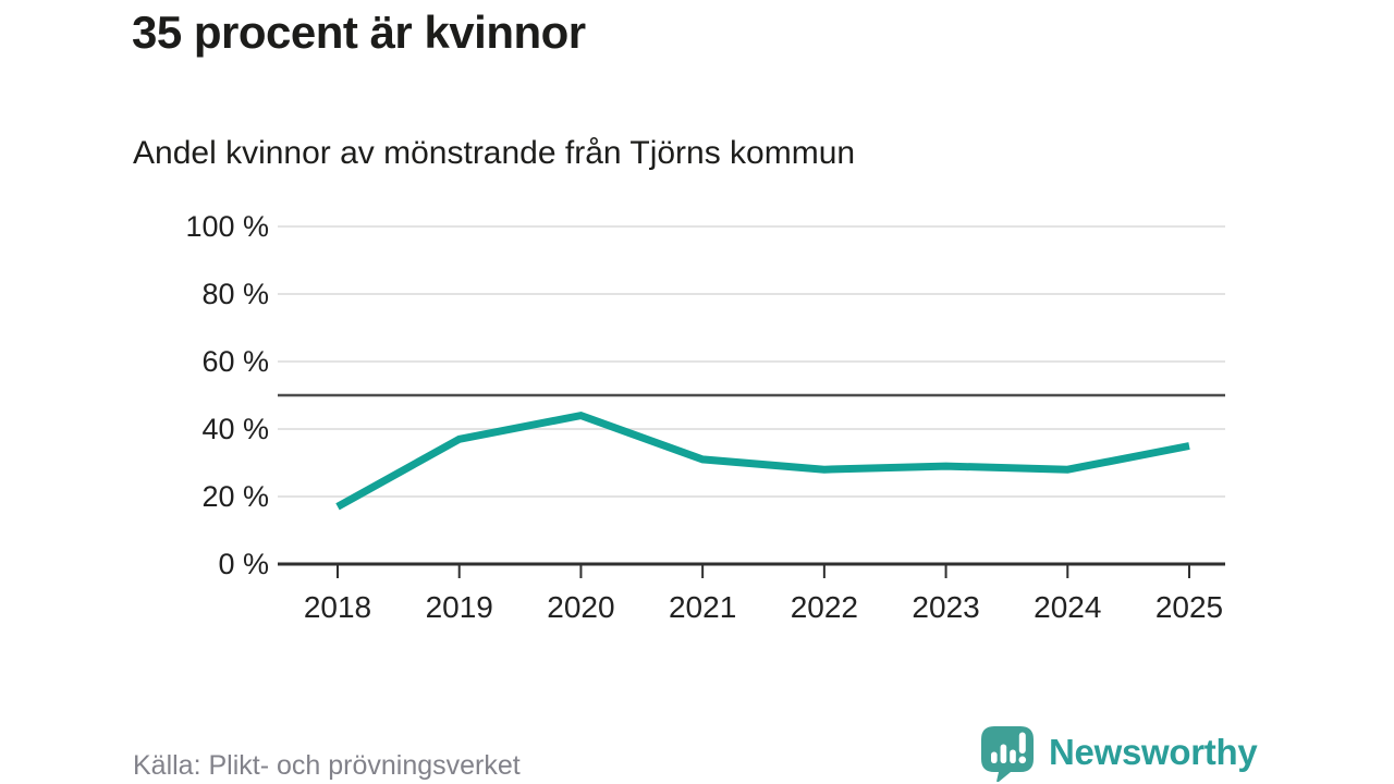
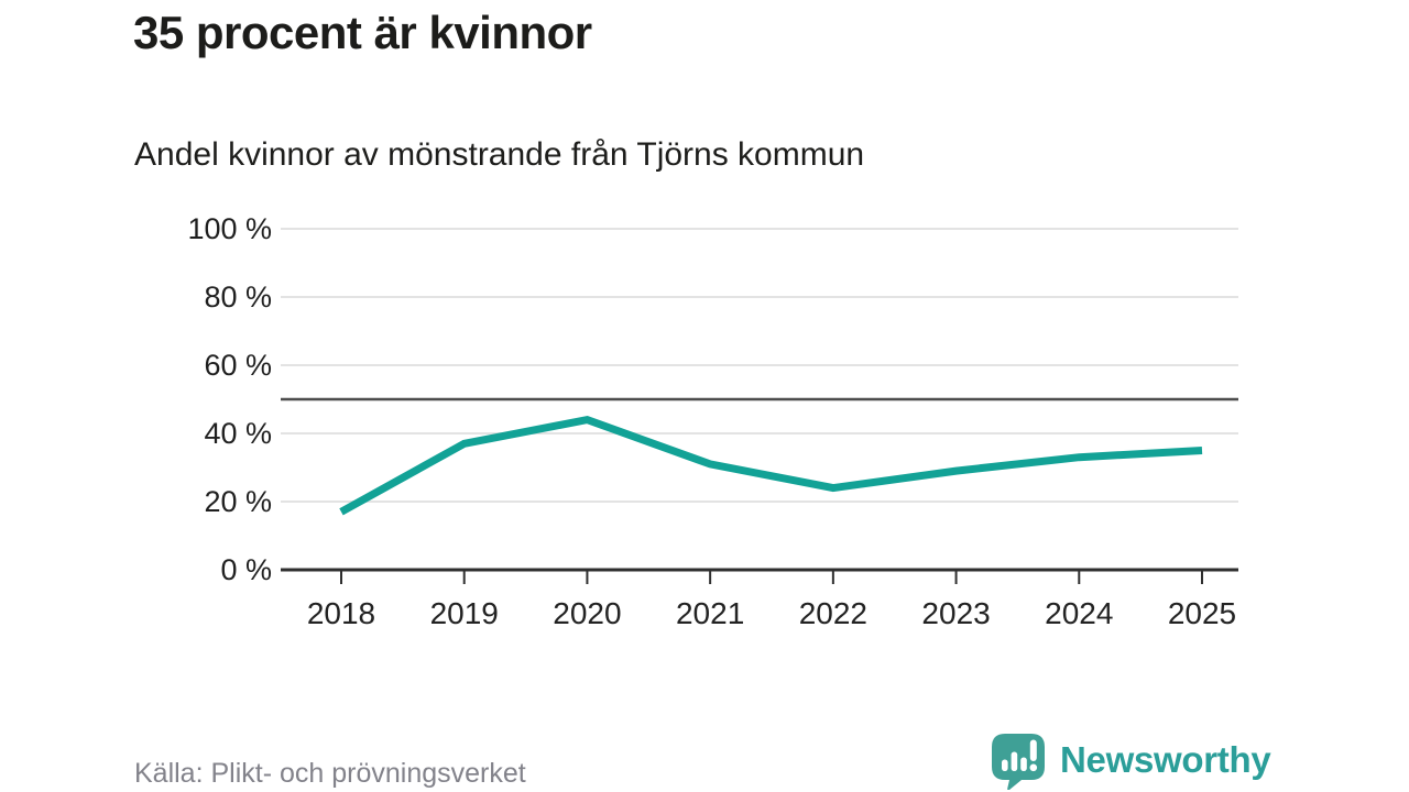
2022: 28% -> 24%
2024: 28% -> 33%
